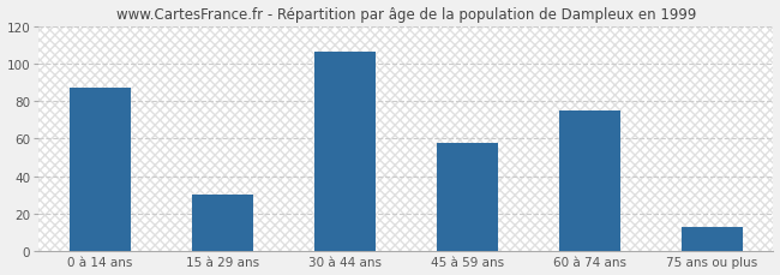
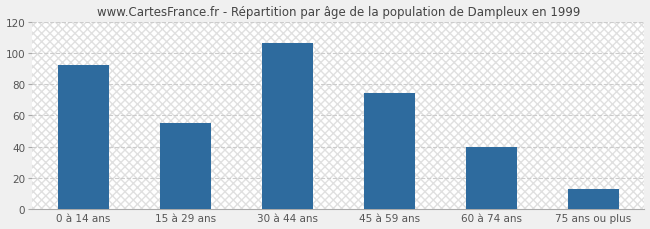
0 à 14 ans: 87 -> 92
15 à 29 ans: 30 -> 55
45 à 59 ans: 58 -> 74
60 à 74 ans: 75 -> 40
